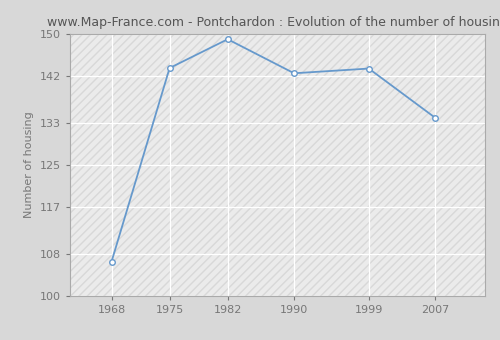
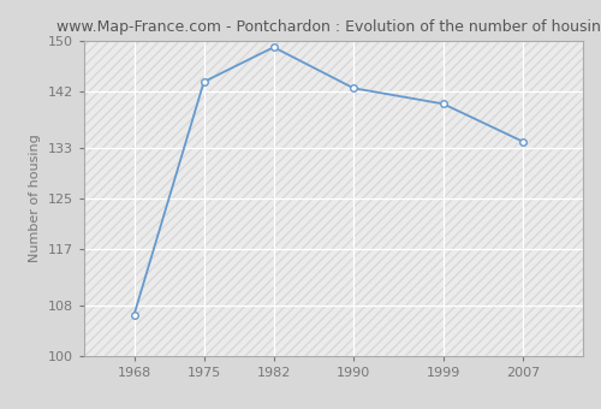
1999: 143.4 -> 140.0
